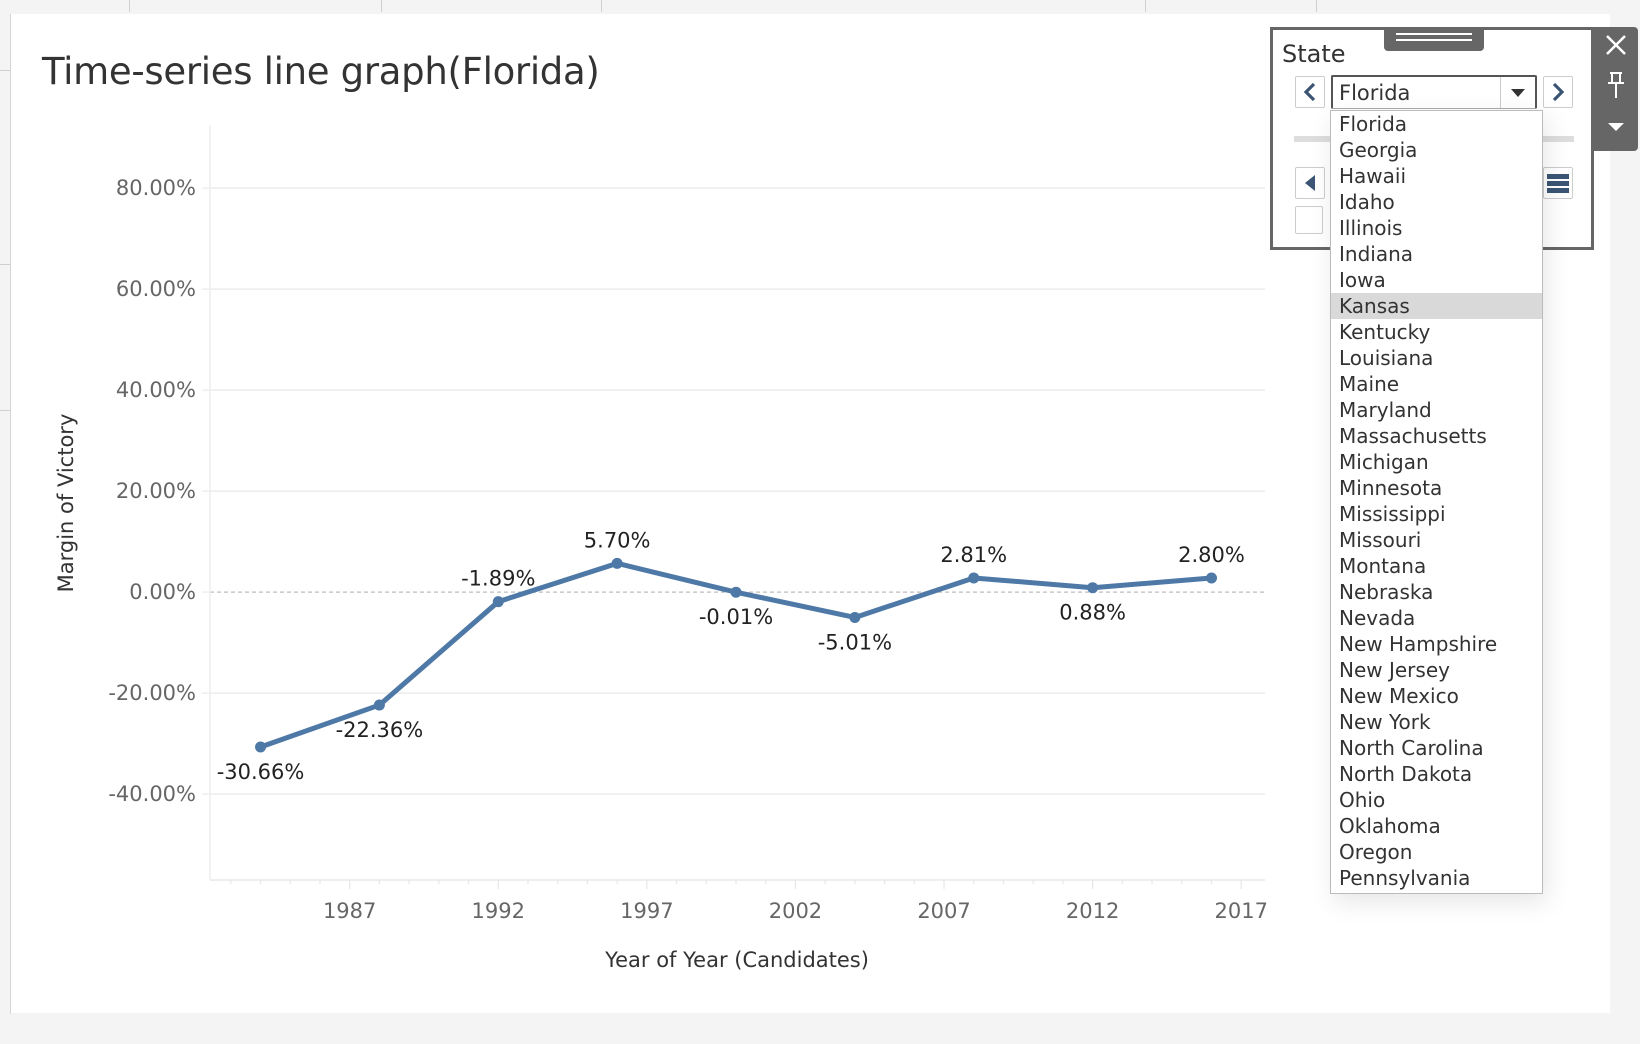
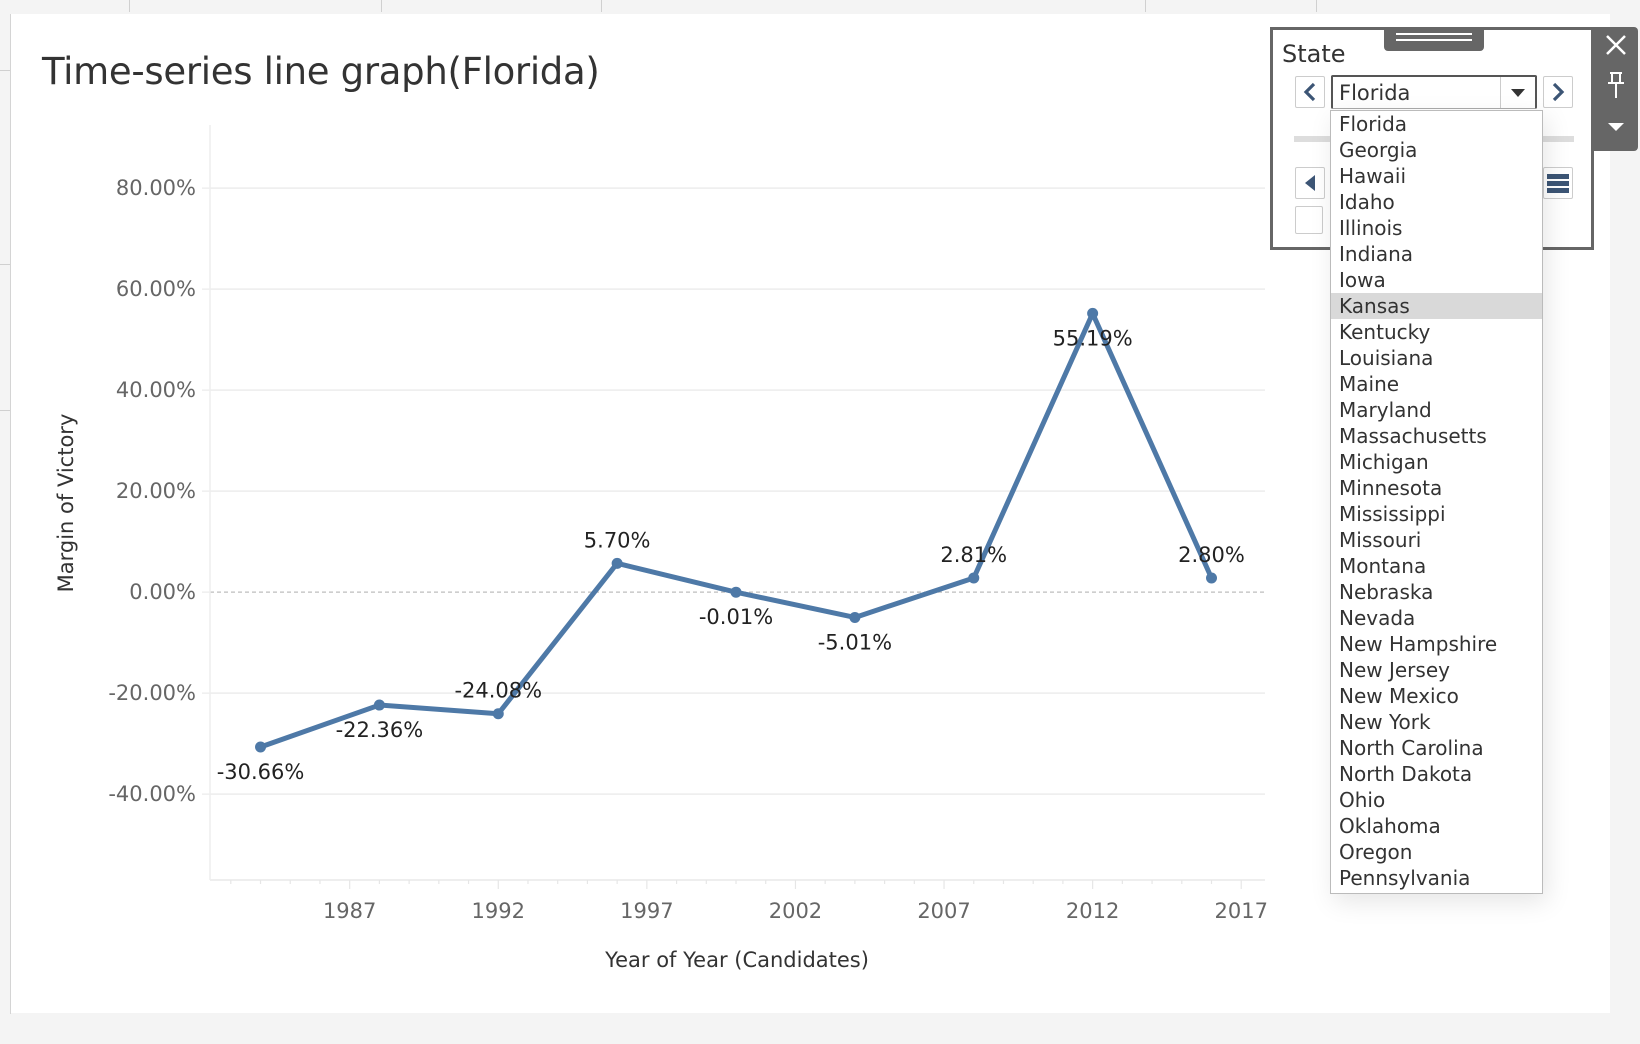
1992: -1.89% -> -24.08%
2012: 0.88% -> 55.19%
